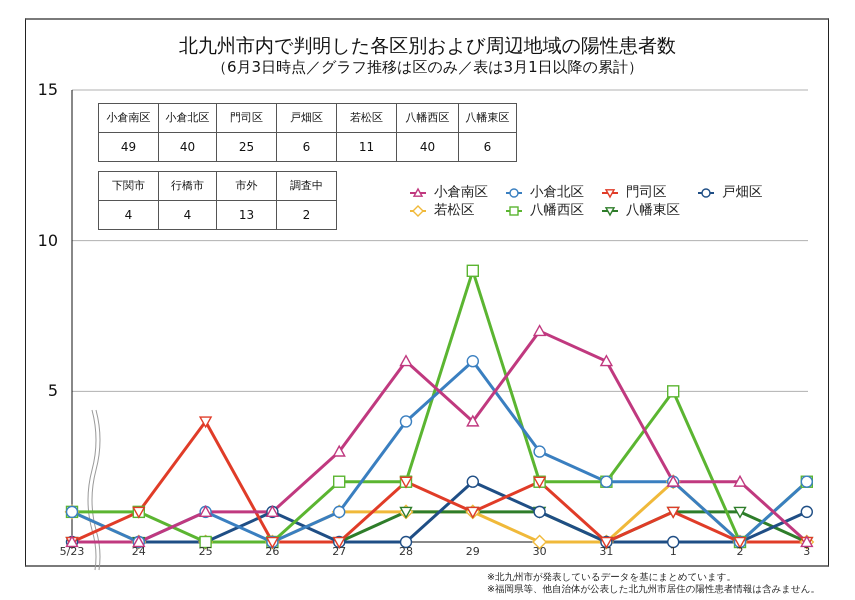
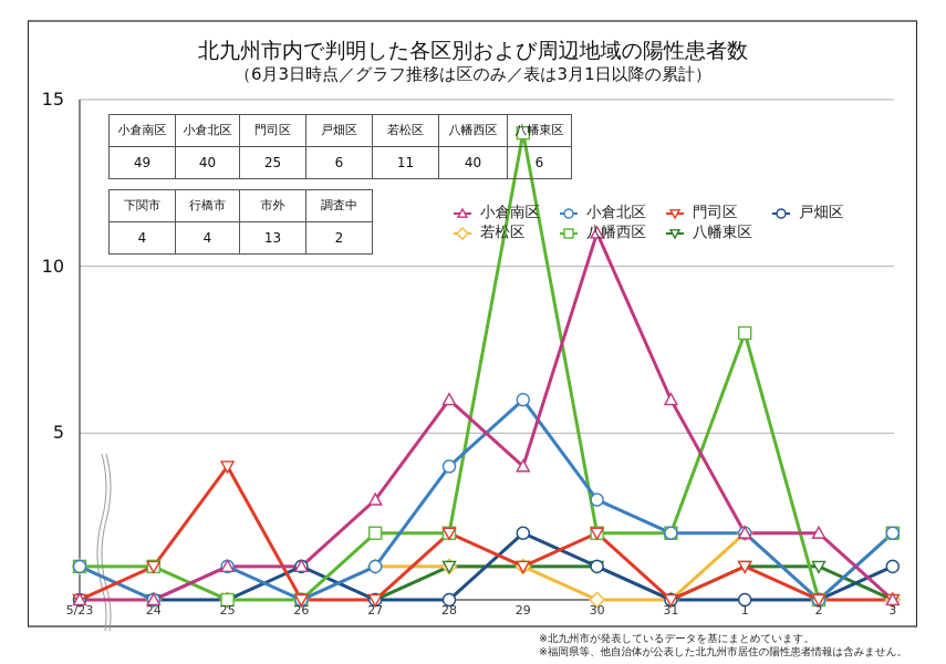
八幡西区/29: 9 -> 14
小倉南区/30: 7 -> 11
八幡西区/1: 5 -> 8
